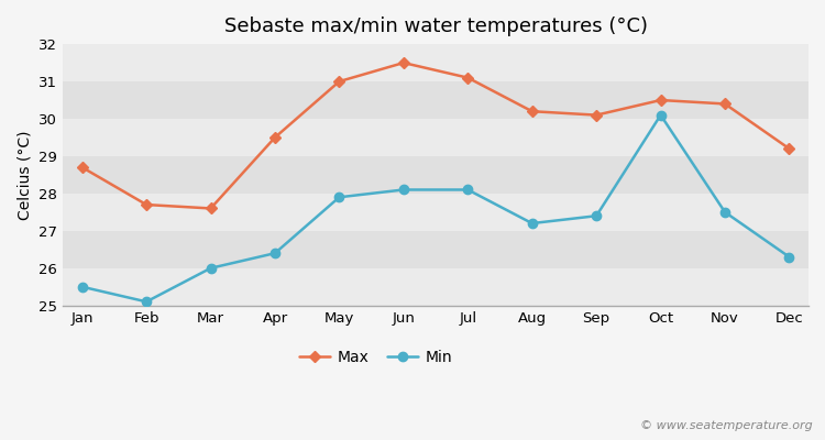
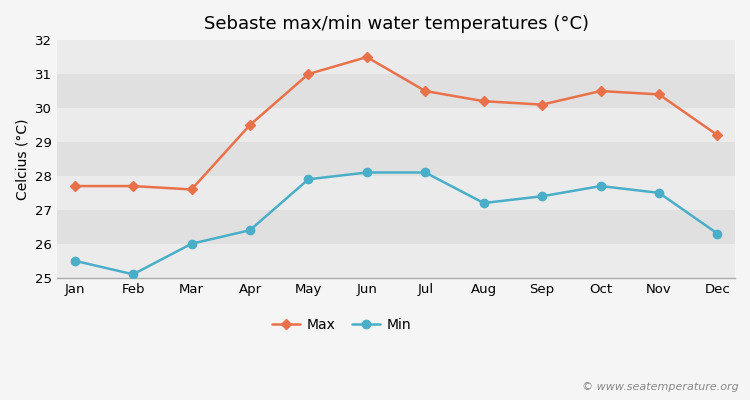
Max/Jan: 28.7 -> 27.7
Max/Jul: 31.1 -> 30.5
Min/Oct: 30.1 -> 27.7
